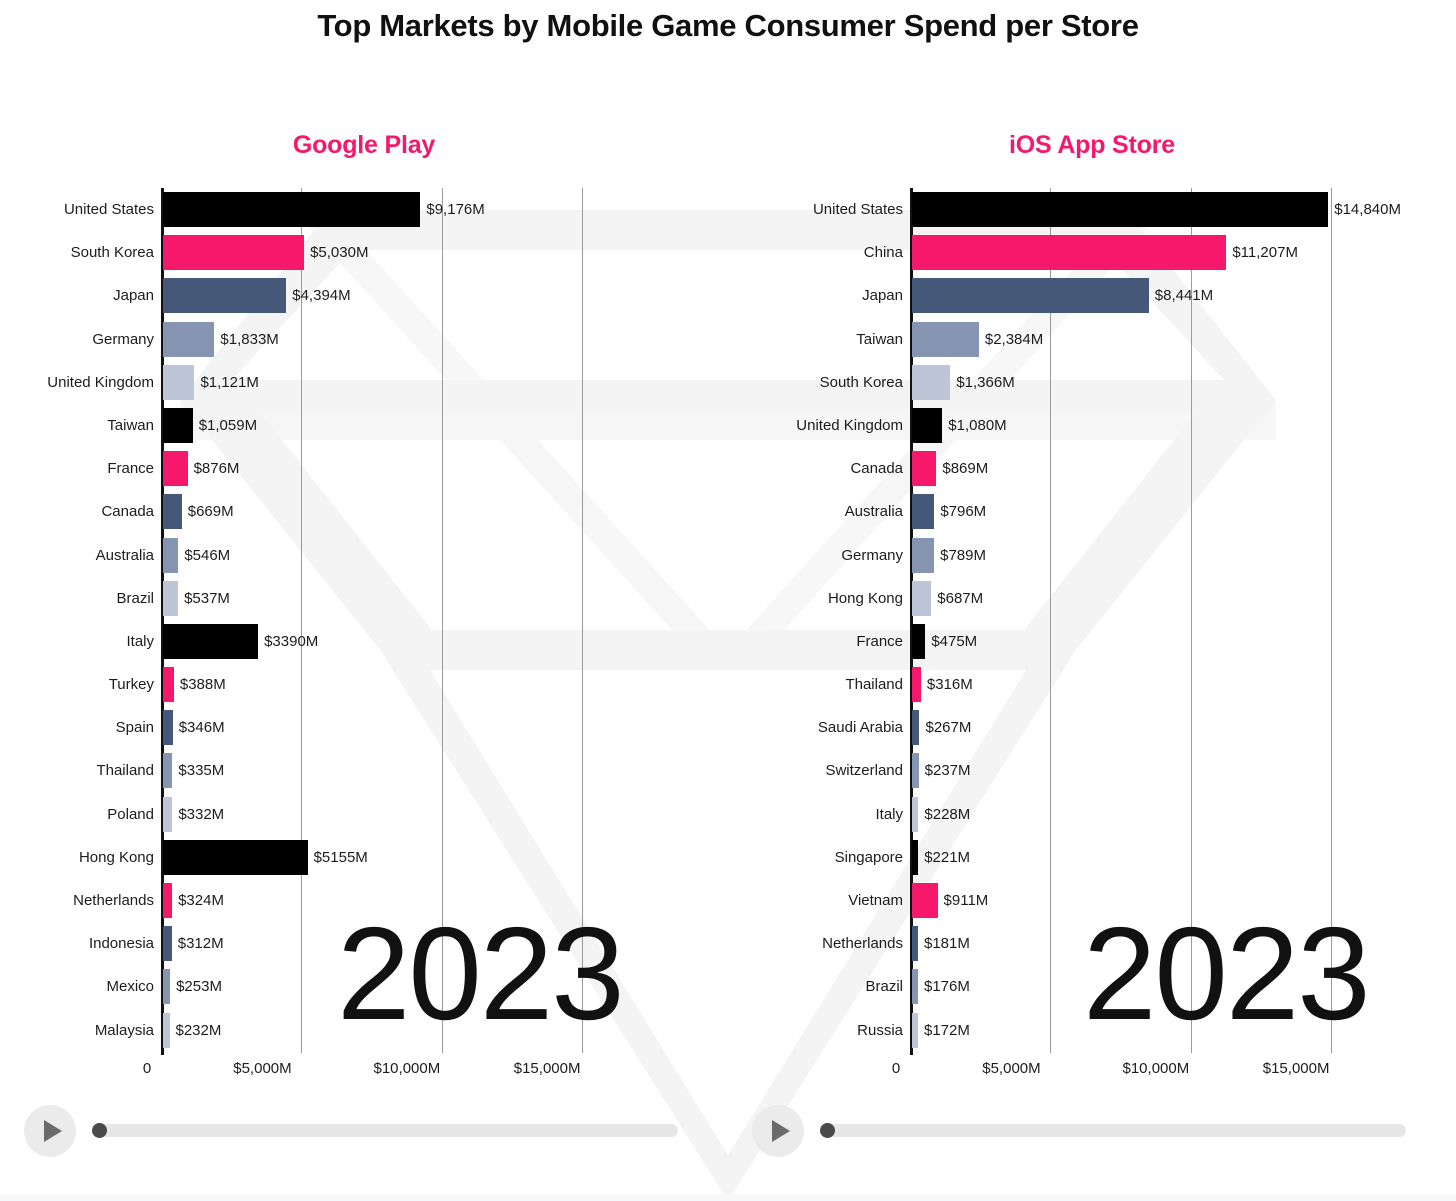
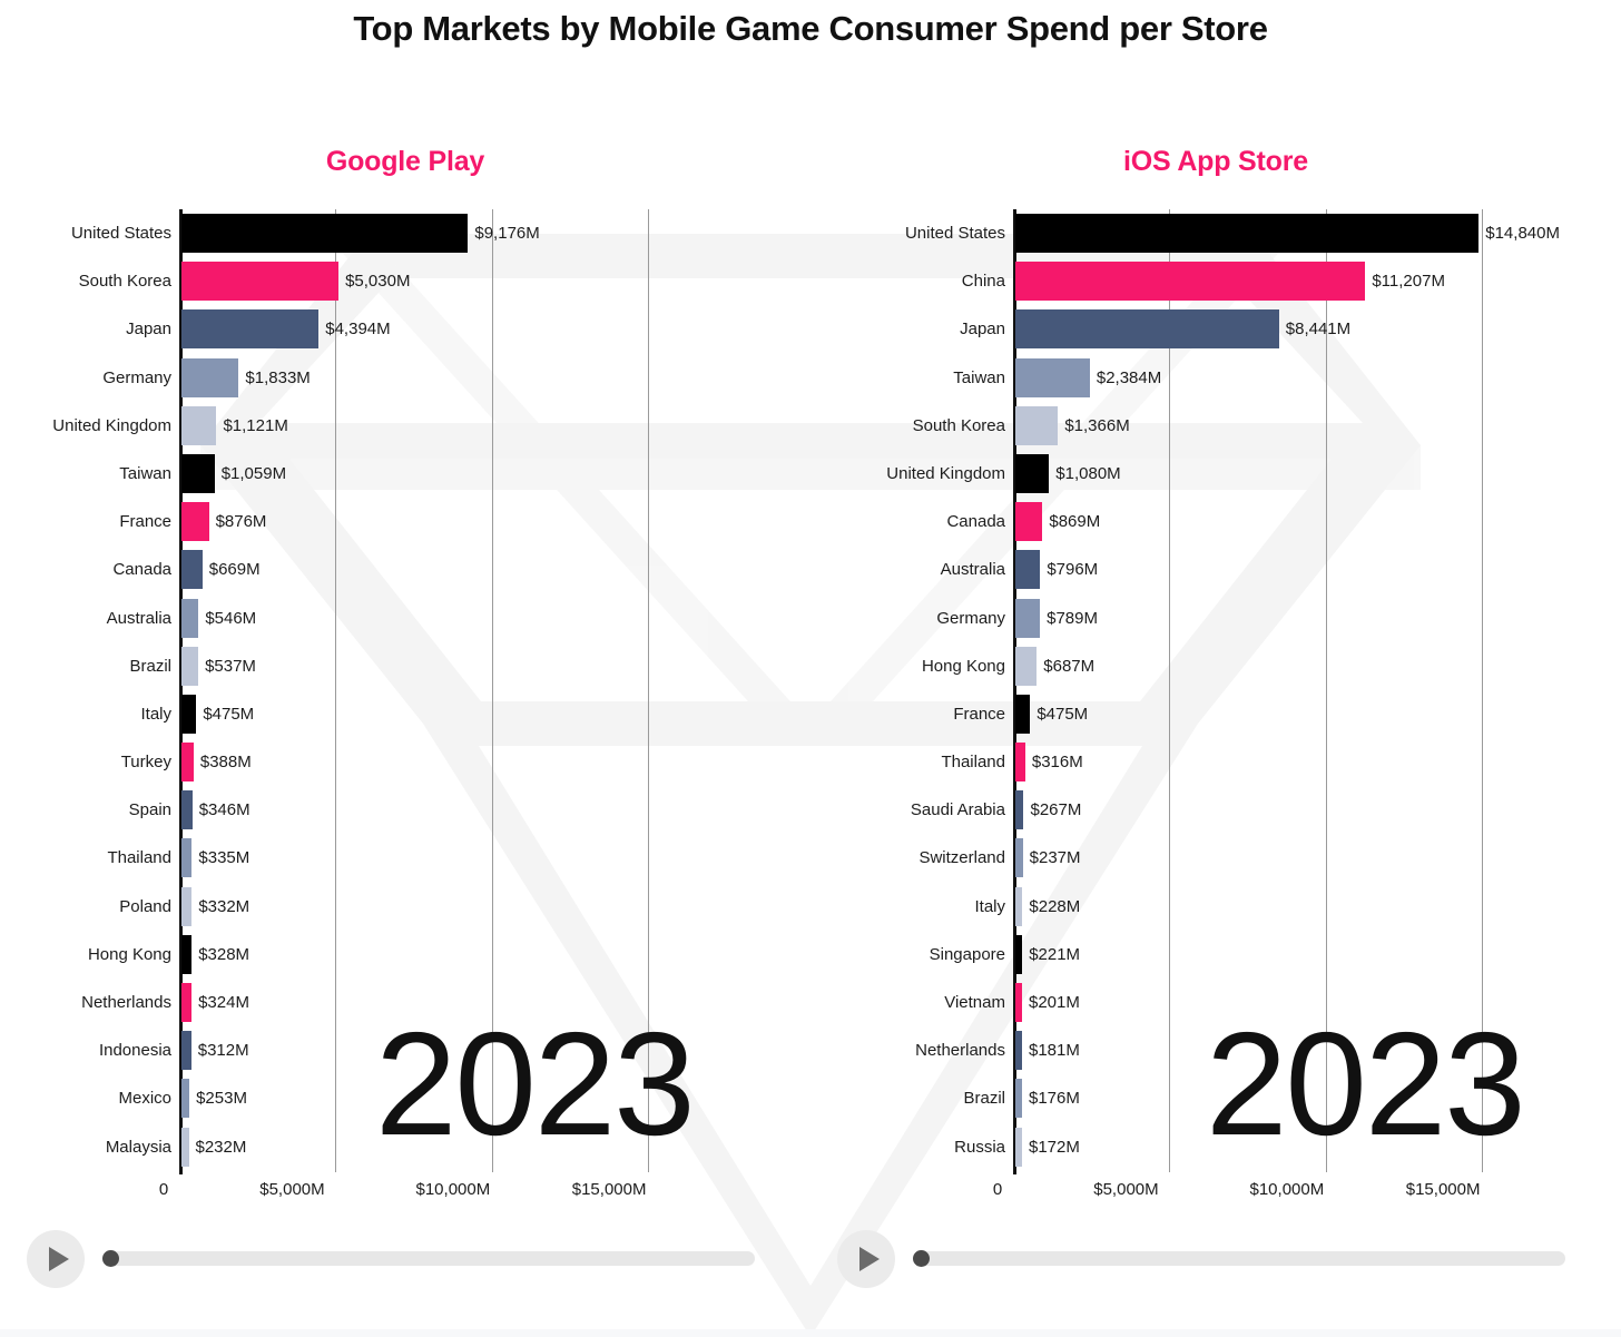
Google Play/Italy: $3390M -> $475M
Google Play/Hong Kong: $5155M -> $328M
iOS App Store/Vietnam: $911M -> $201M
